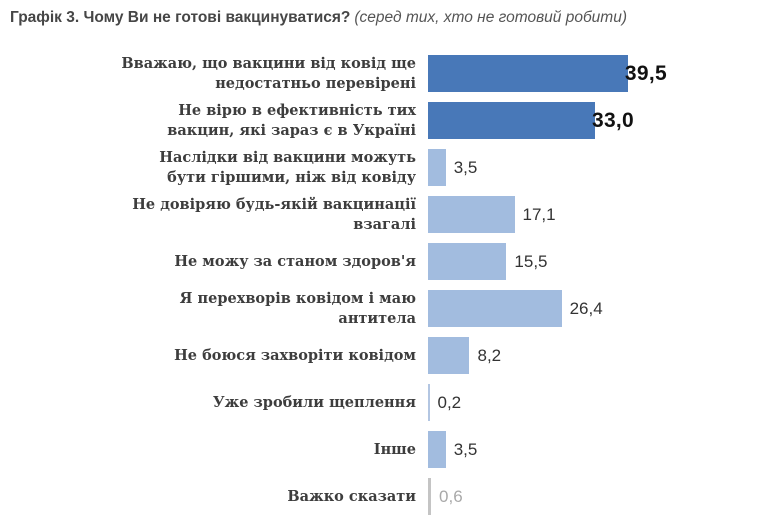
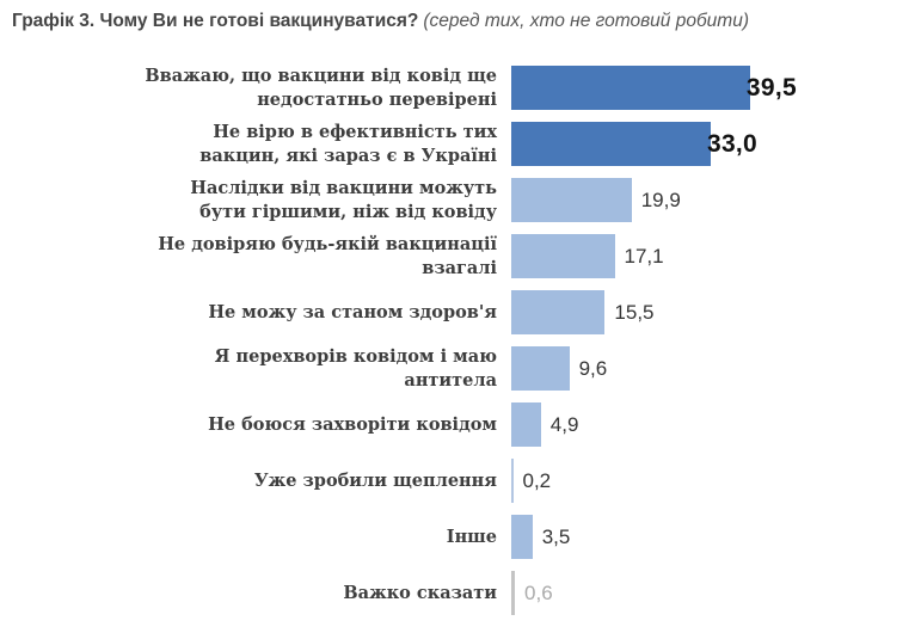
Наслідки від вакцини можуть бути гіршими, ніж від ковіду: 3,5 -> 19,9
Я перехворів ковідом і маю антитела: 26,4 -> 9,6
Не боюся захворіти ковідом: 8,2 -> 4,9
